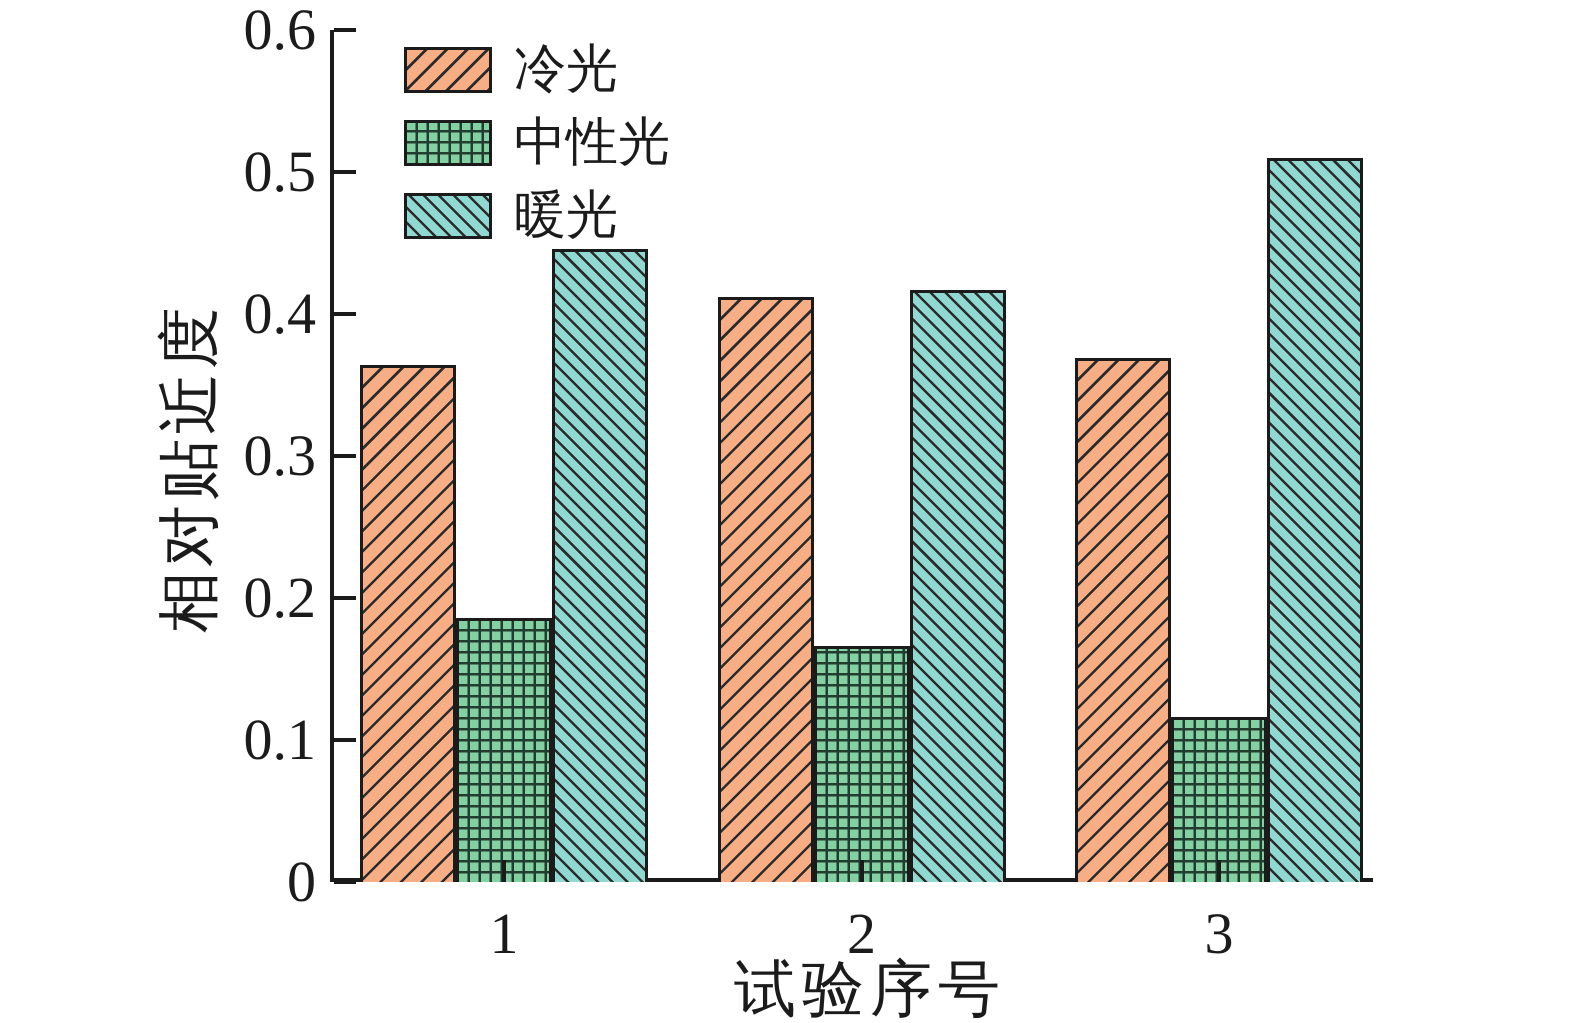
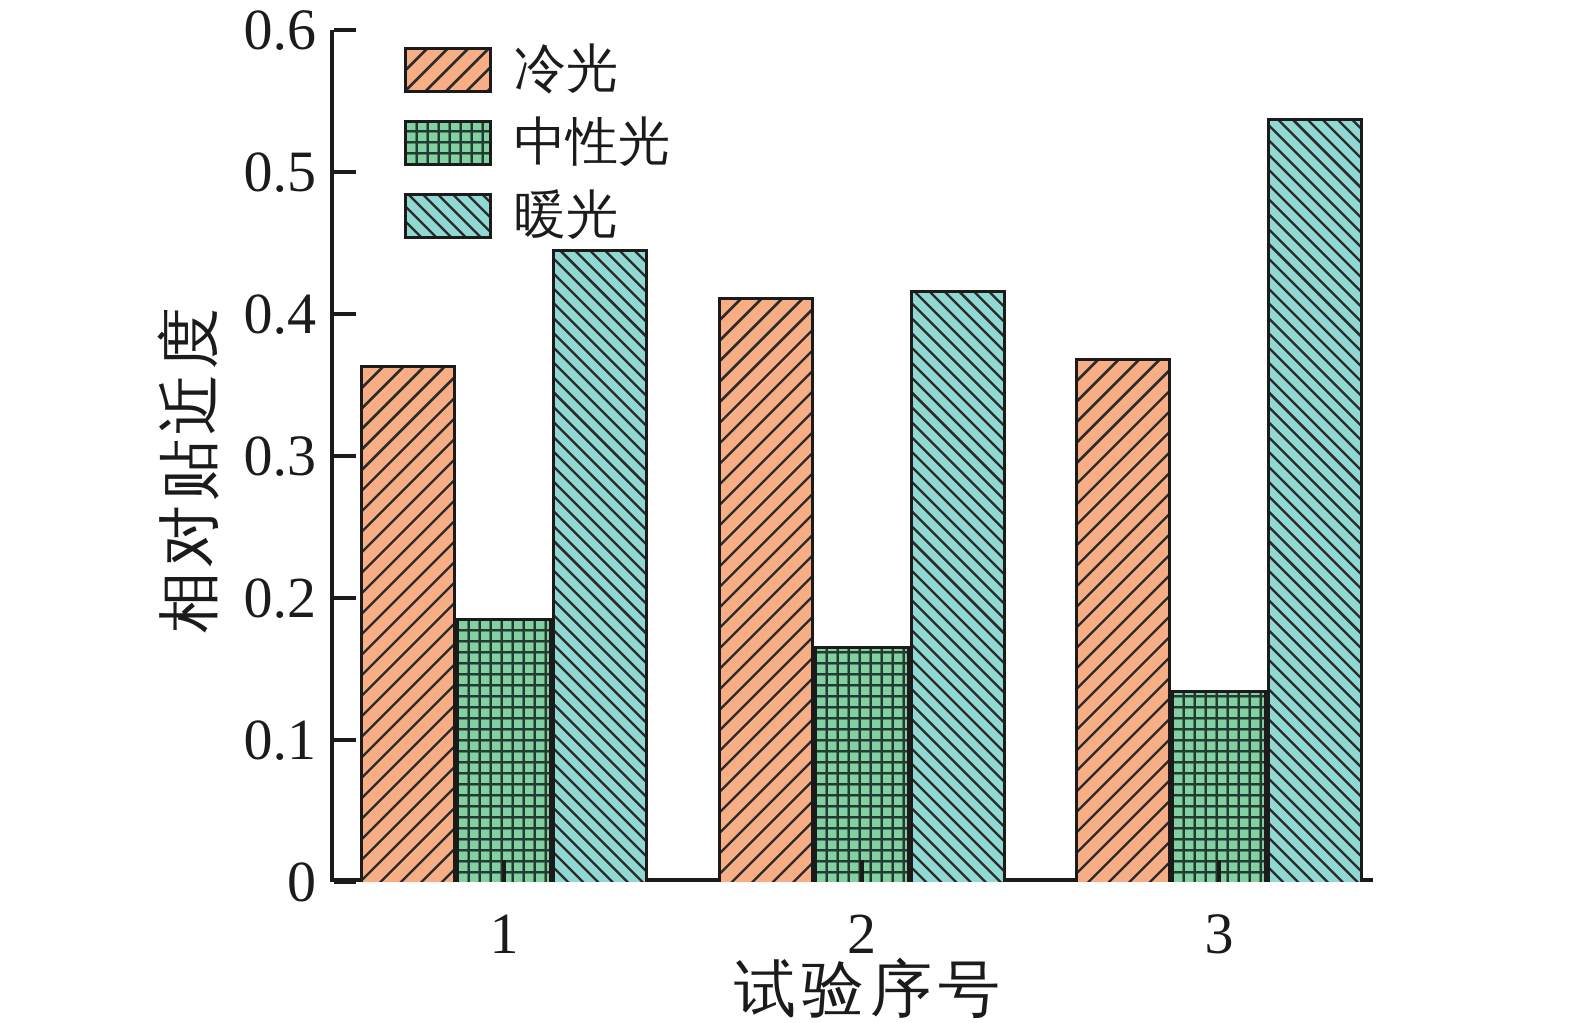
中性光/3: 0.116 -> 0.135
暖光/3: 0.510 -> 0.538
